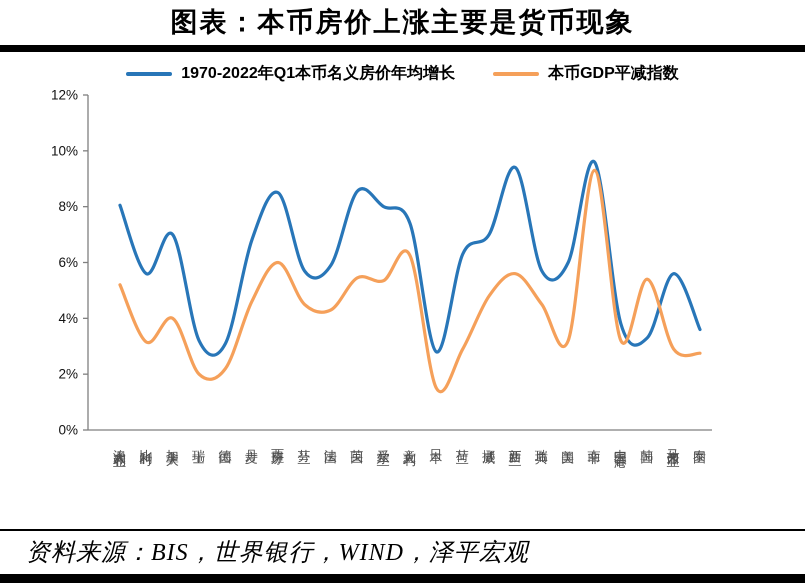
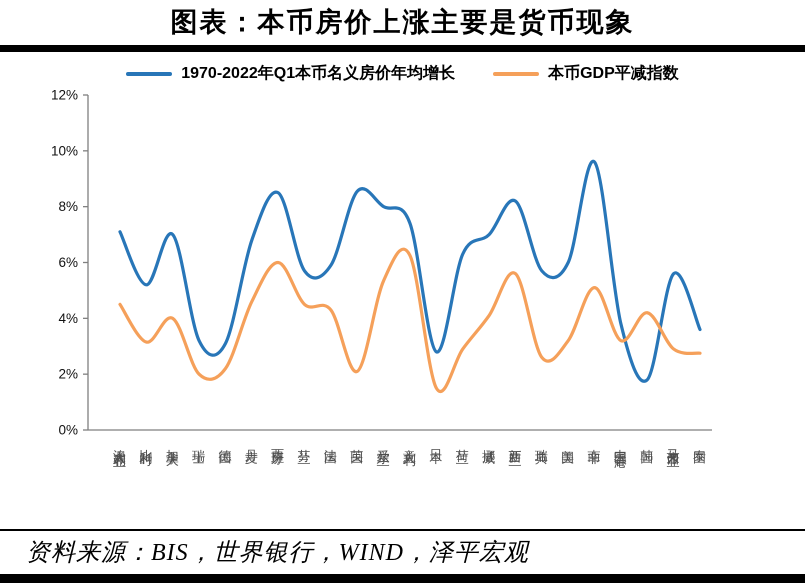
1970-2022年Q1本币名义房价年均增长/澳大利亚: 8.1% -> 7.1%
本币GDP平减指数/澳大利亚: 5.2% -> 4.5%
1970-2022年Q1本币名义房价年均增长/比利时: 5.6% -> 5.2%
本币GDP平减指数/英国: 5.5% -> 2.1%
本币GDP平减指数/挪威: 4.8% -> 4.1%
1970-2022年Q1本币名义房价年均增长/新西兰: 9.4% -> 8.2%
本币GDP平减指数/瑞典: 4.5% -> 2.6%
本币GDP平减指数/南非: 9.3% -> 5.1%
1970-2022年Q1本币名义房价年均增长/韩国: 3.3% -> 1.8%
本币GDP平减指数/韩国: 5.4% -> 4.2%
